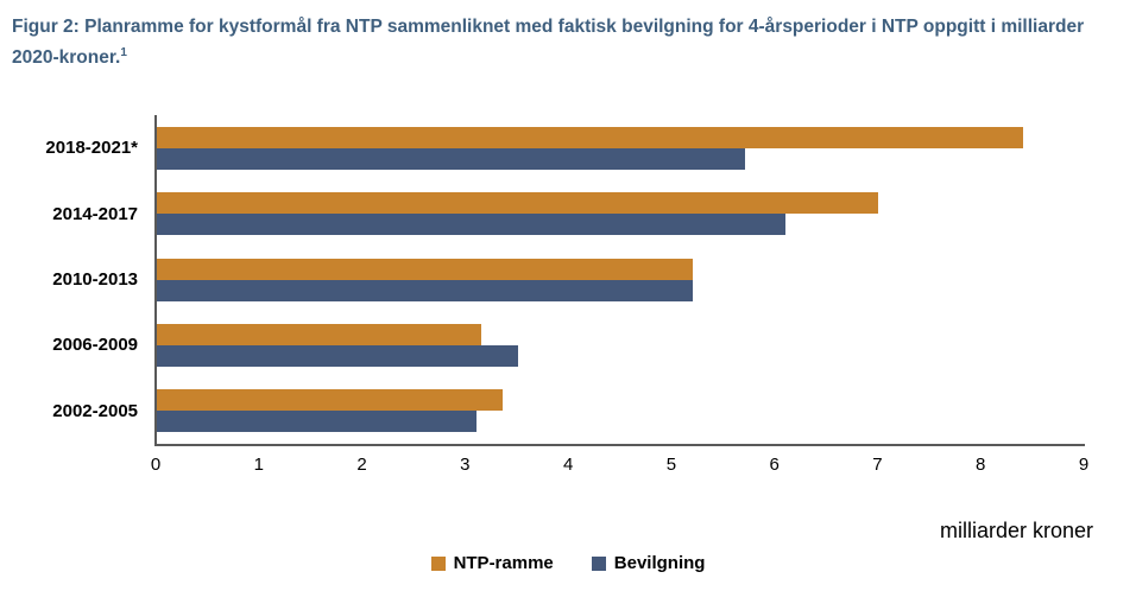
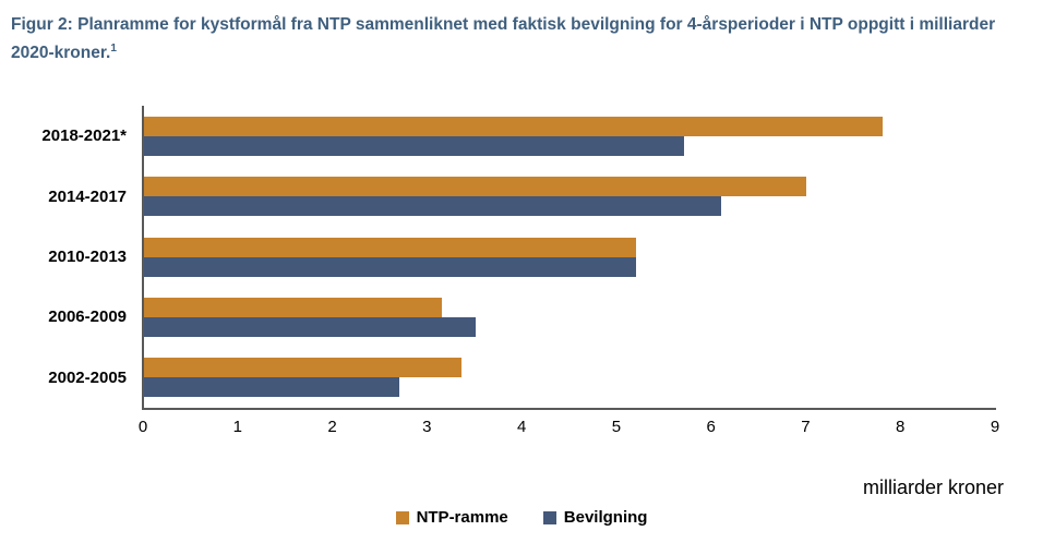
NTP-ramme/2018-2021*: 8.4 -> 7.8
Bevilgning/2002-2005: 3.1 -> 2.7
